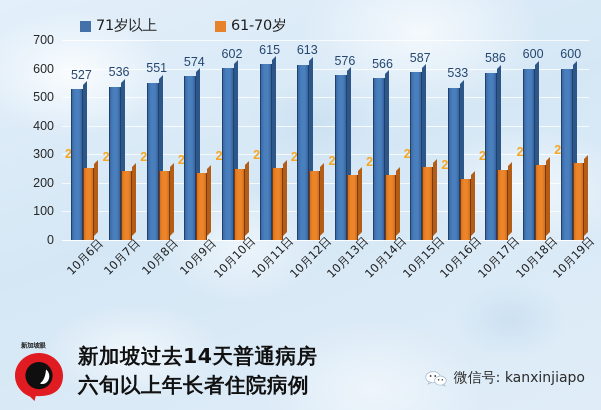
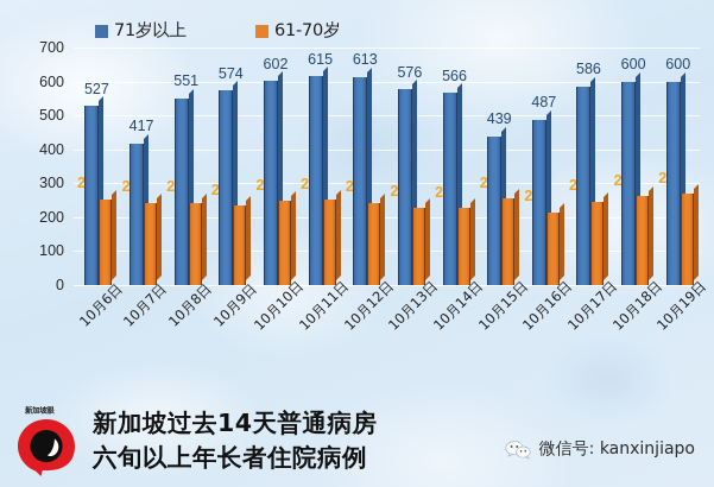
71岁以上/10月7日: 536 -> 417
71岁以上/10月15日: 587 -> 439
71岁以上/10月16日: 533 -> 487
